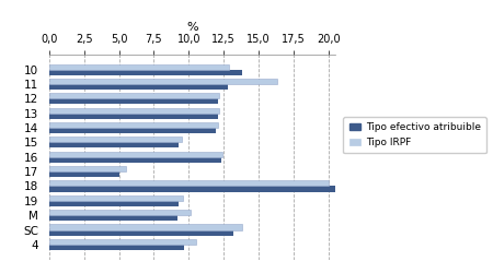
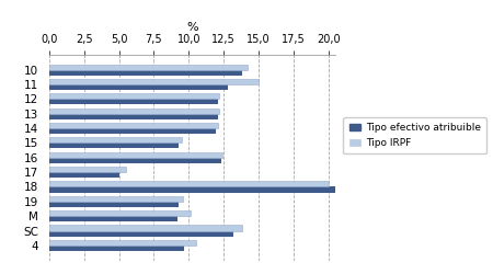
Tipo IRPF/10: 12,9 -> 14,2
Tipo IRPF/11: 16,3 -> 15,0
